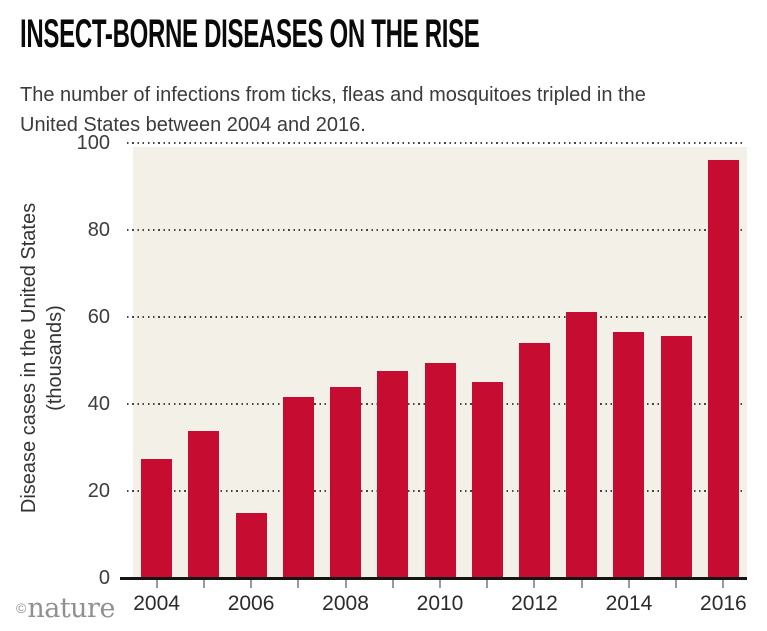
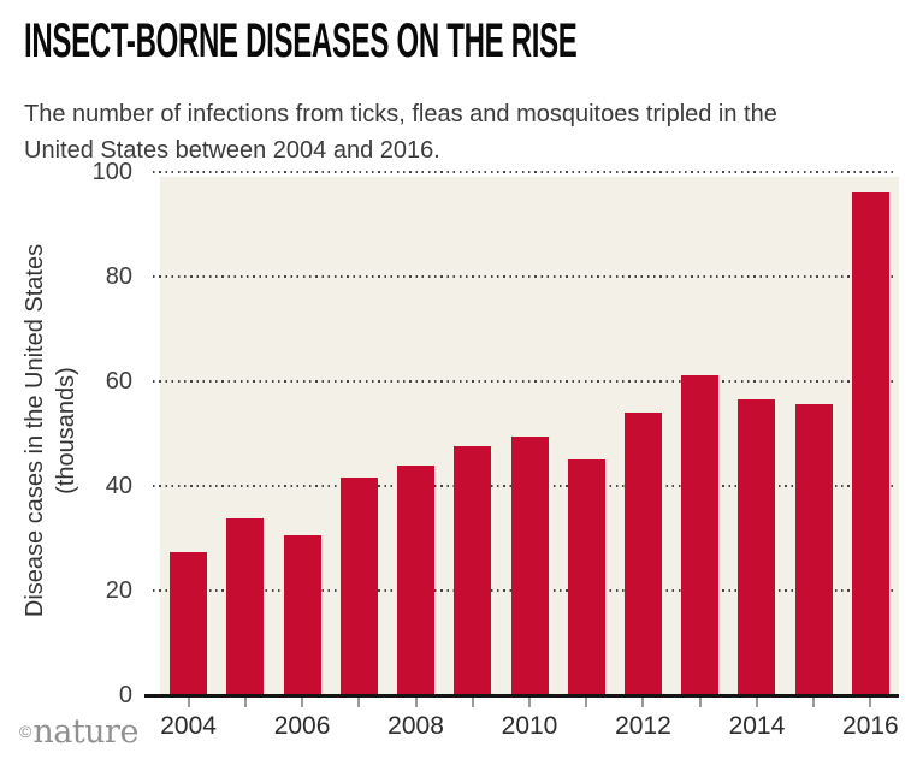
2006: 15 -> 30
